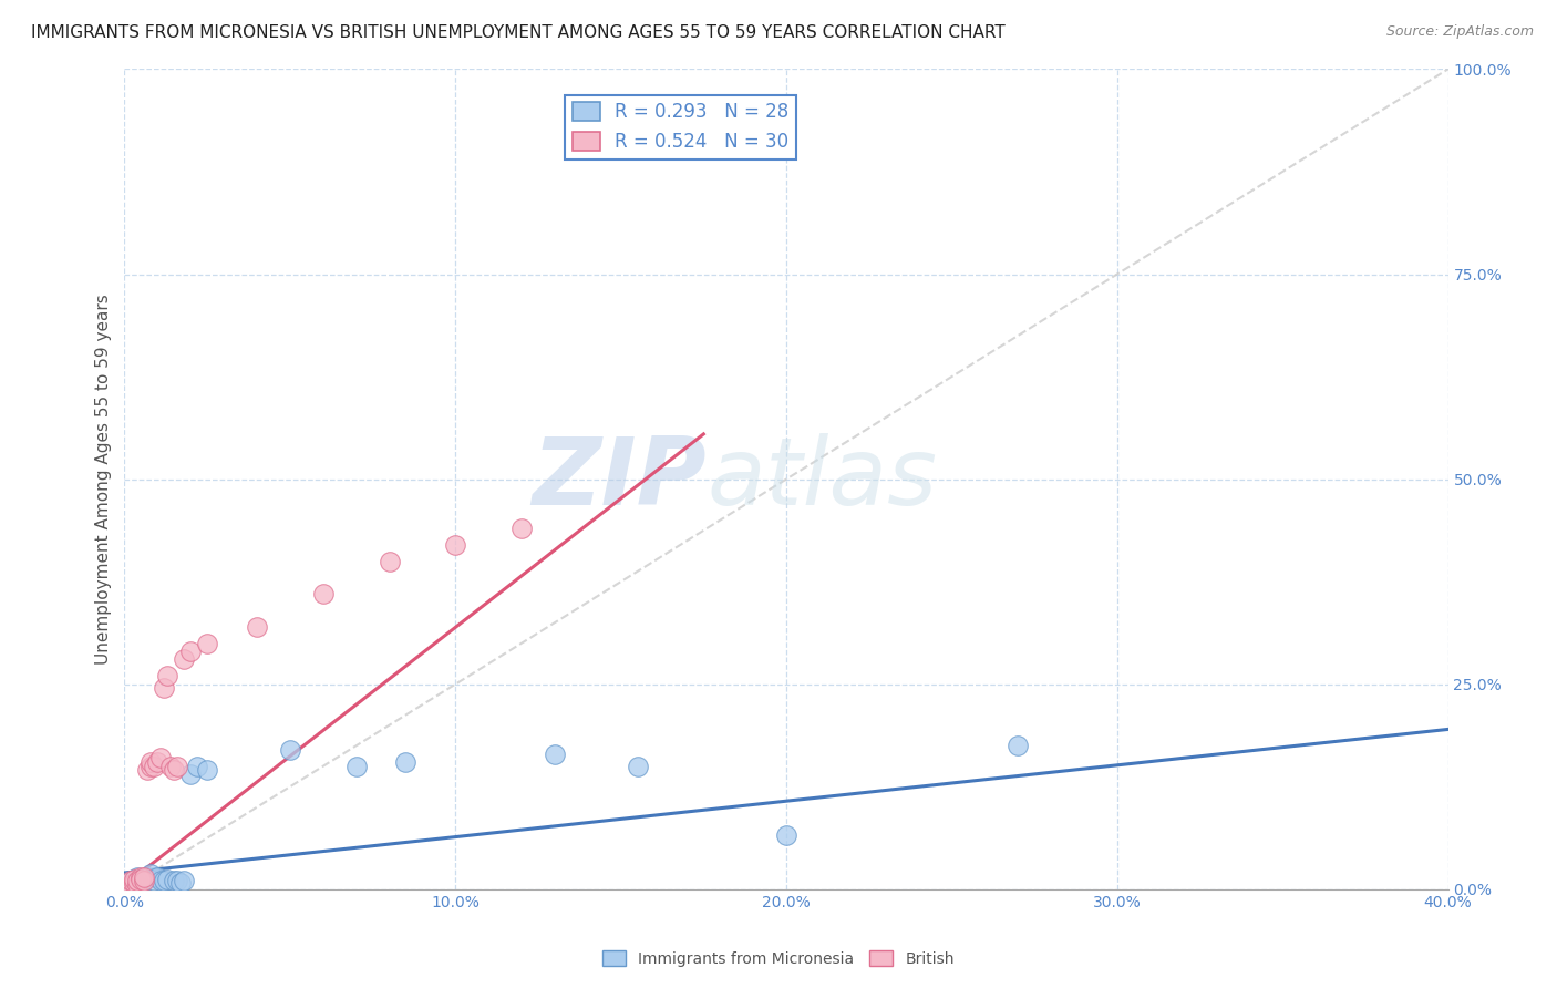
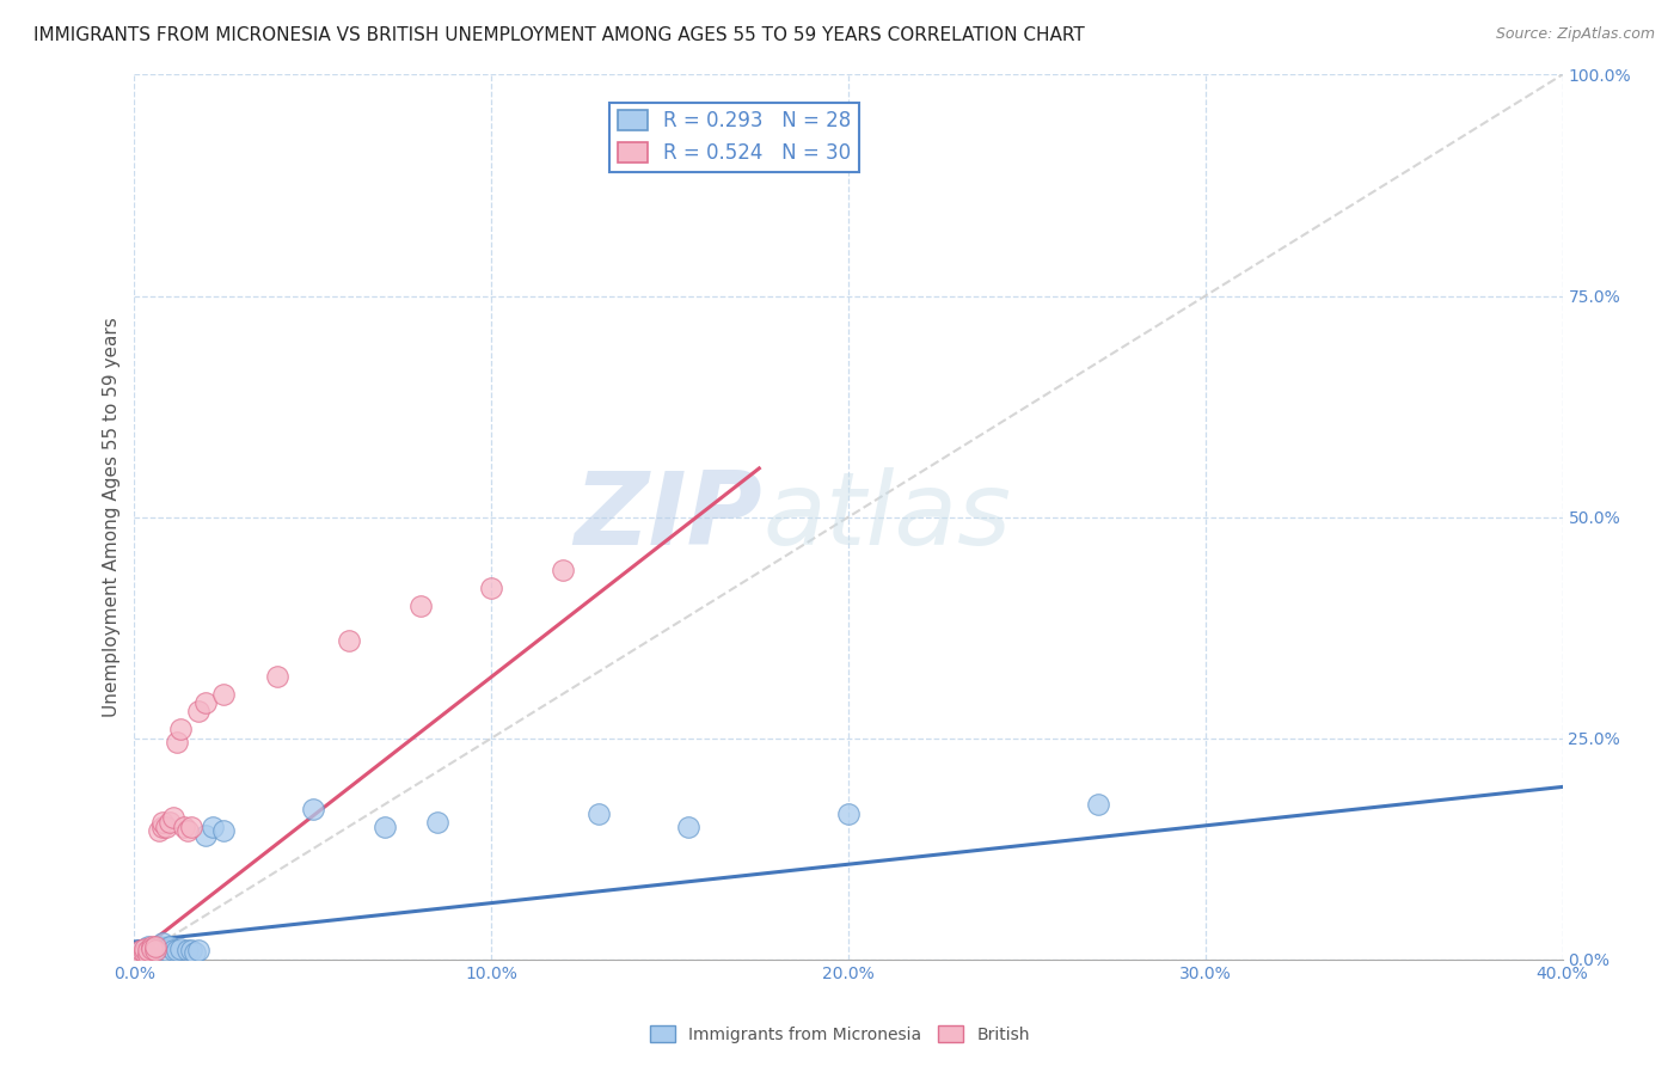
R = 0.293 N = 28/20.0%: 6.6% -> 16.5%
